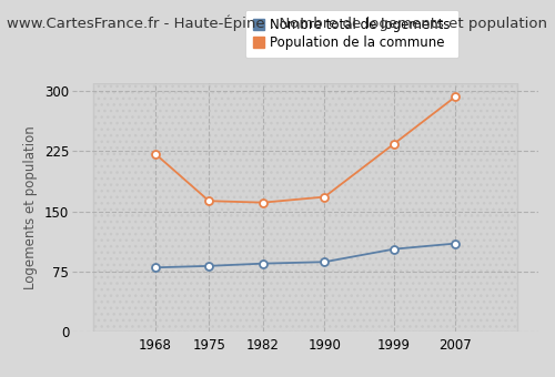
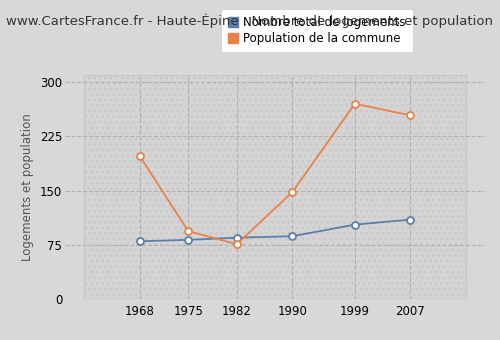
Population de la commune/1968: 222 -> 198
Population de la commune/1975: 163 -> 94
Population de la commune/1982: 161 -> 76
Population de la commune/1990: 168 -> 148
Population de la commune/1999: 234 -> 270
Population de la commune/2007: 293 -> 254
